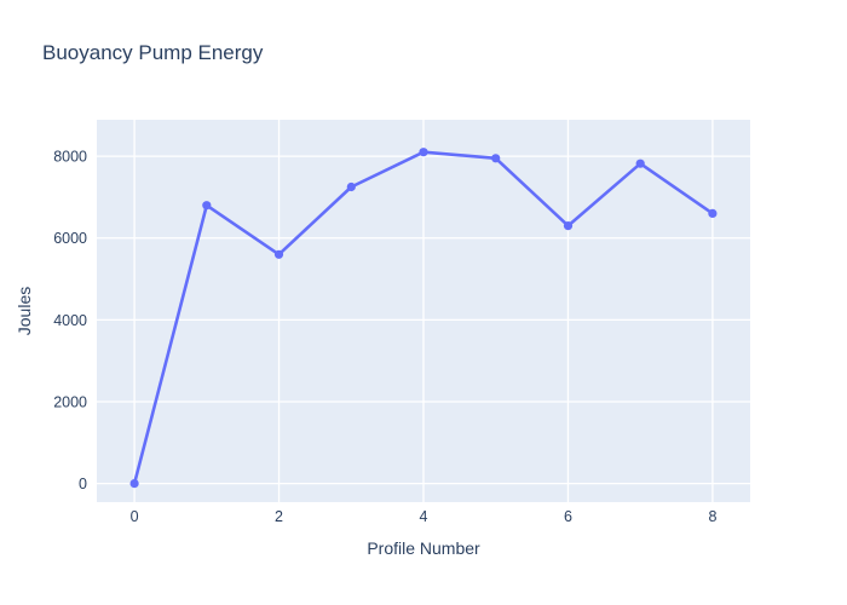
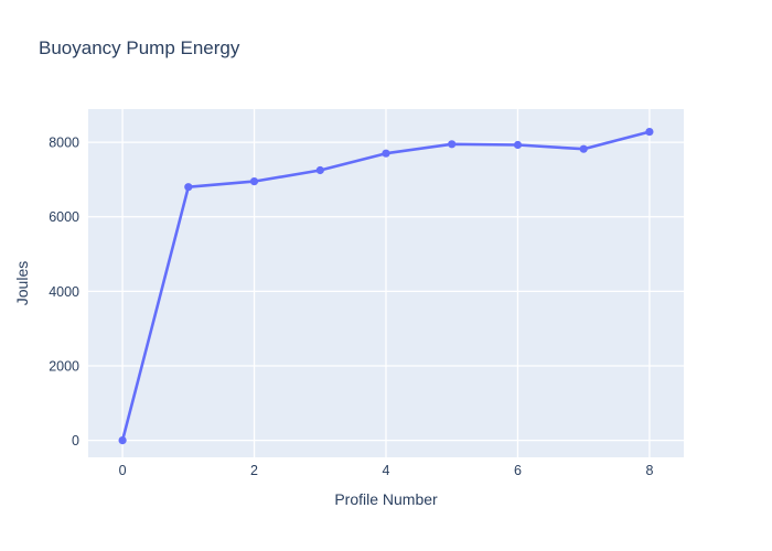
2: 5600 -> 7000
4: 8100 -> 7700
6: 6300 -> 7900
8: 6600 -> 8300
